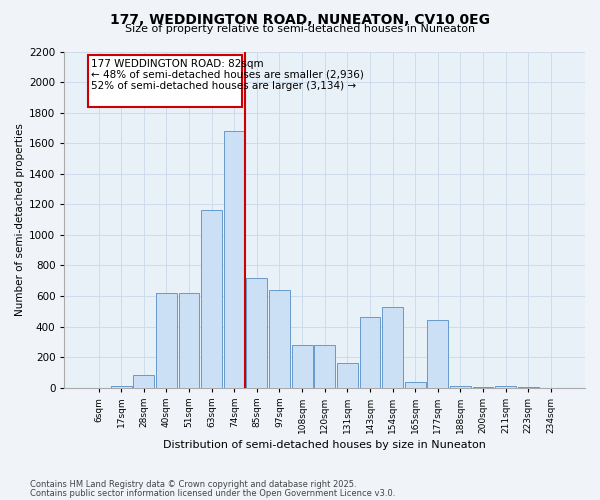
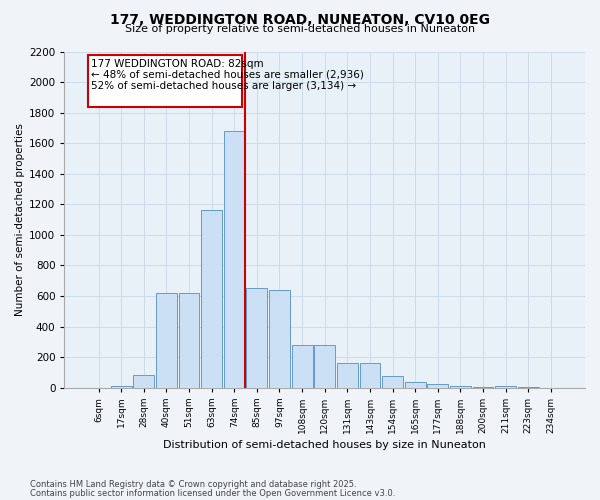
85sqm: 720 -> 650
143sqm: 460 -> 160
154sqm: 530 -> 80
177sqm: 440 -> 20
